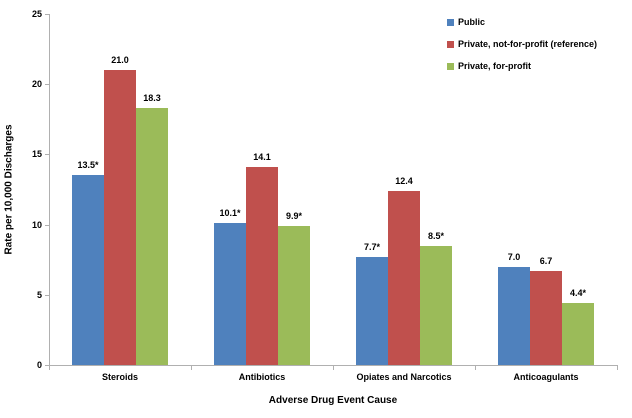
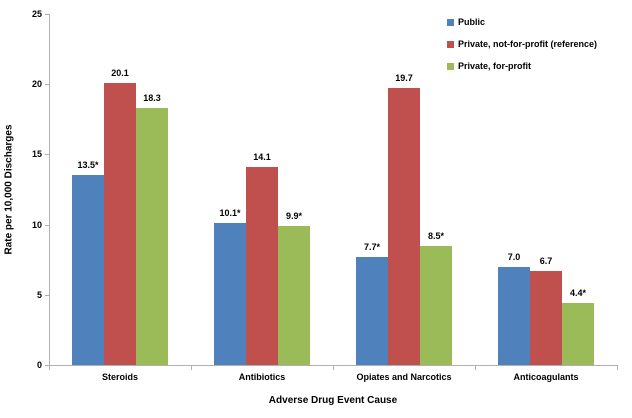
Private, not-for-profit (reference)/Steroids: 21.0 -> 20.1
Private, not-for-profit (reference)/Opiates and Narcotics: 12.4 -> 19.7
